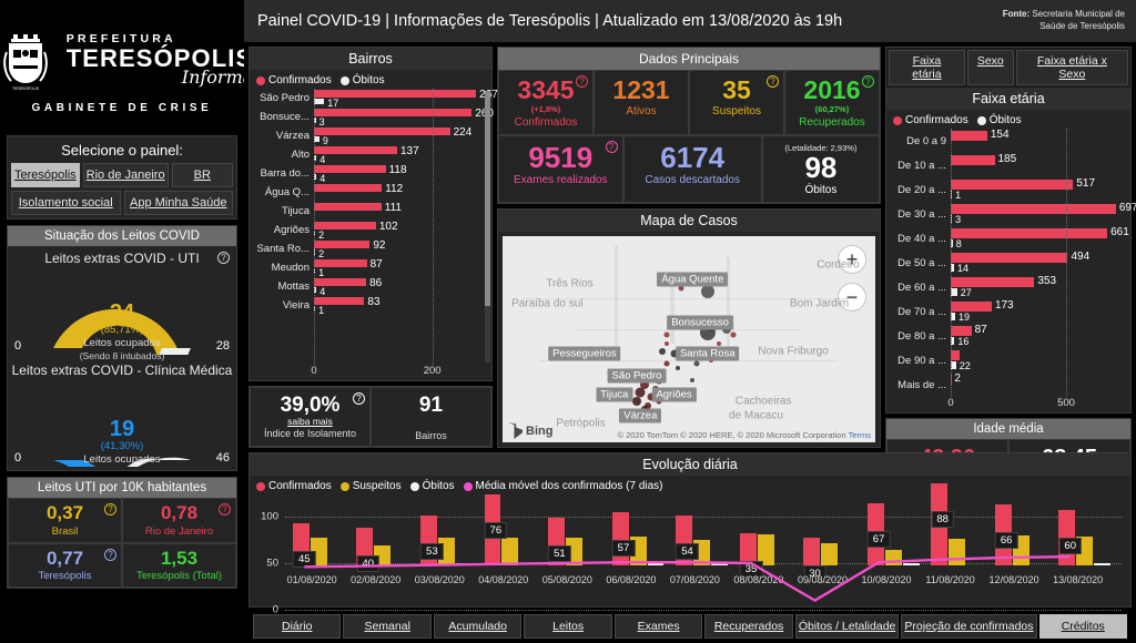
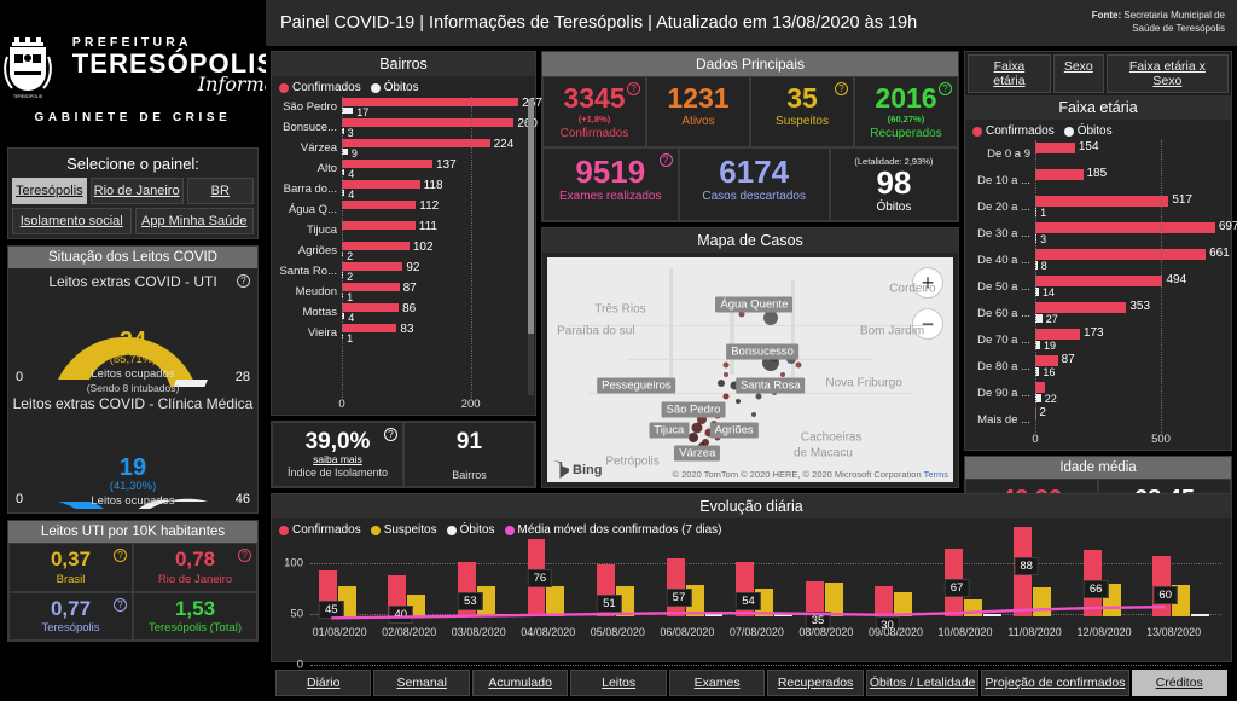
Média móvel dos confirmados (7 dias)/09/08/2020: 10 -> 50
